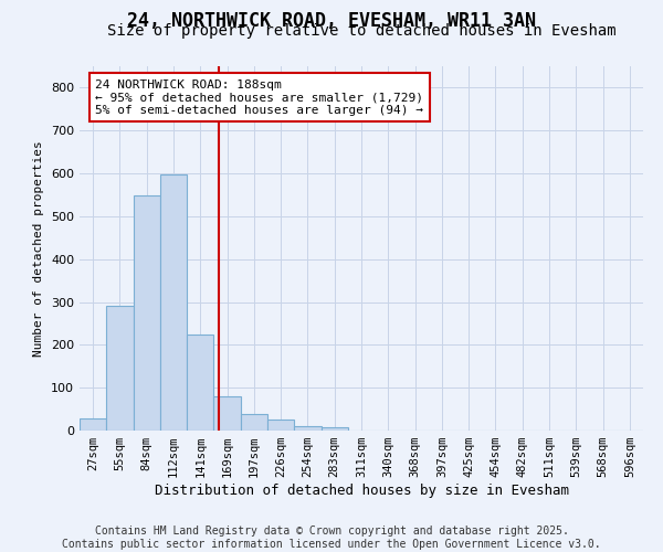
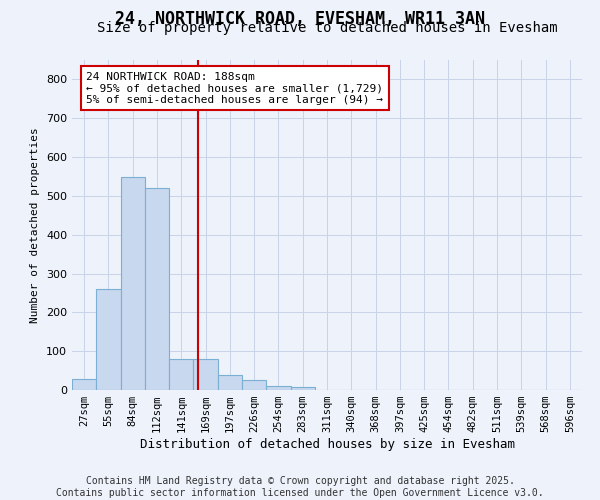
55sqm: 290 -> 260
112sqm: 598 -> 520
141sqm: 225 -> 80
